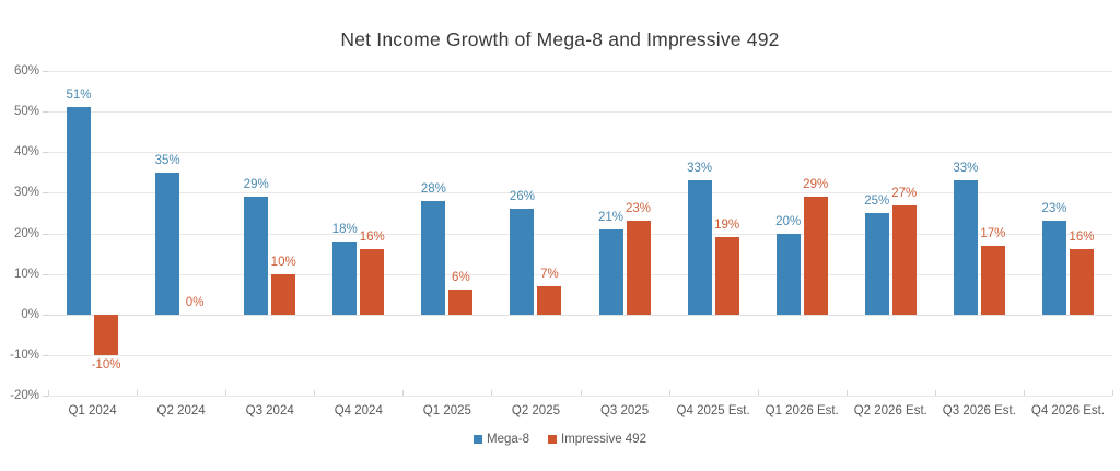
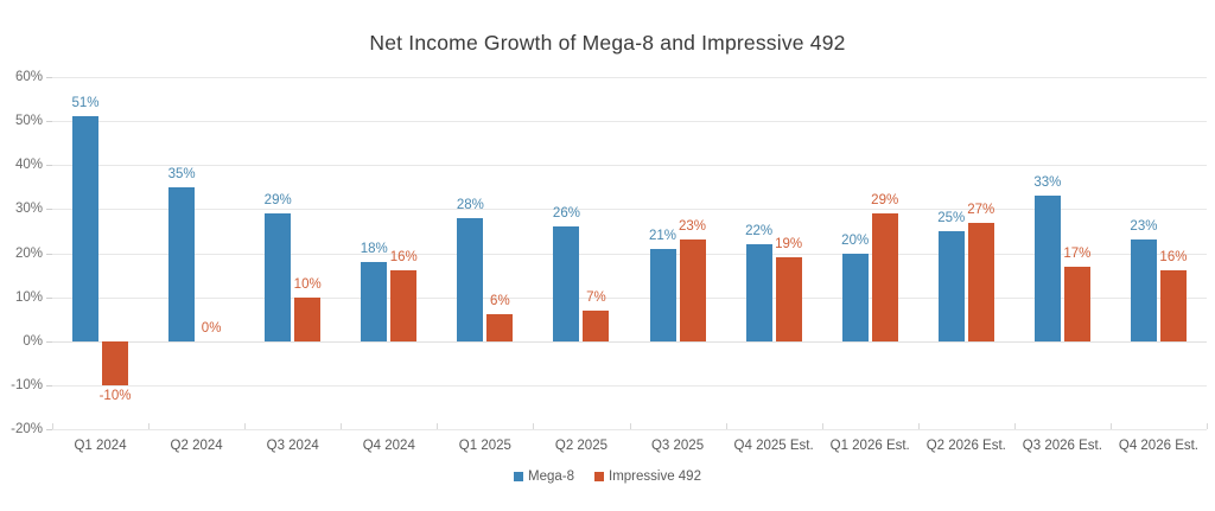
Mega-8/Q4 2025 Est.: 33% -> 22%
